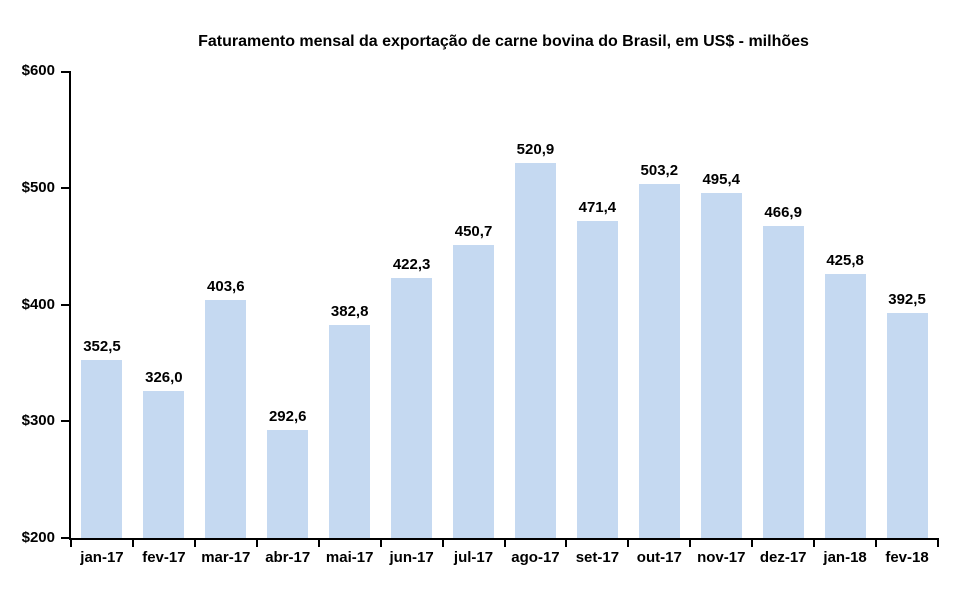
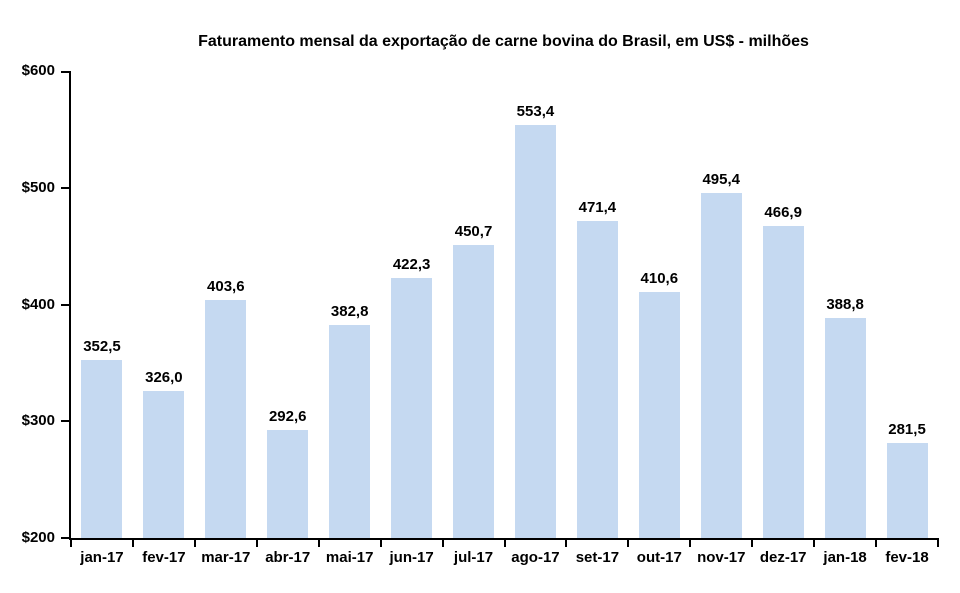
ago-17: 520,9 -> 553,4
out-17: 503,2 -> 410,6
jan-18: 425,8 -> 388,8
fev-18: 392,5 -> 281,5
